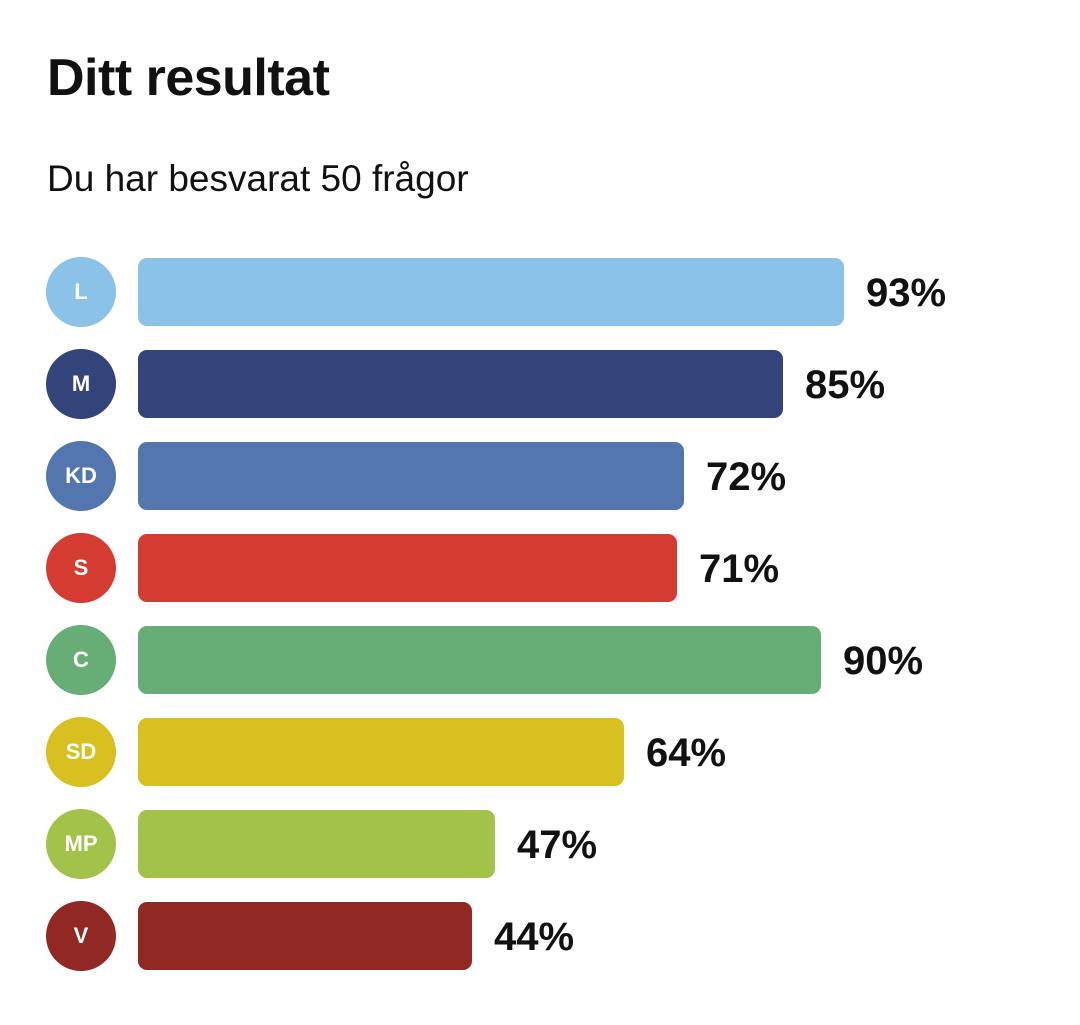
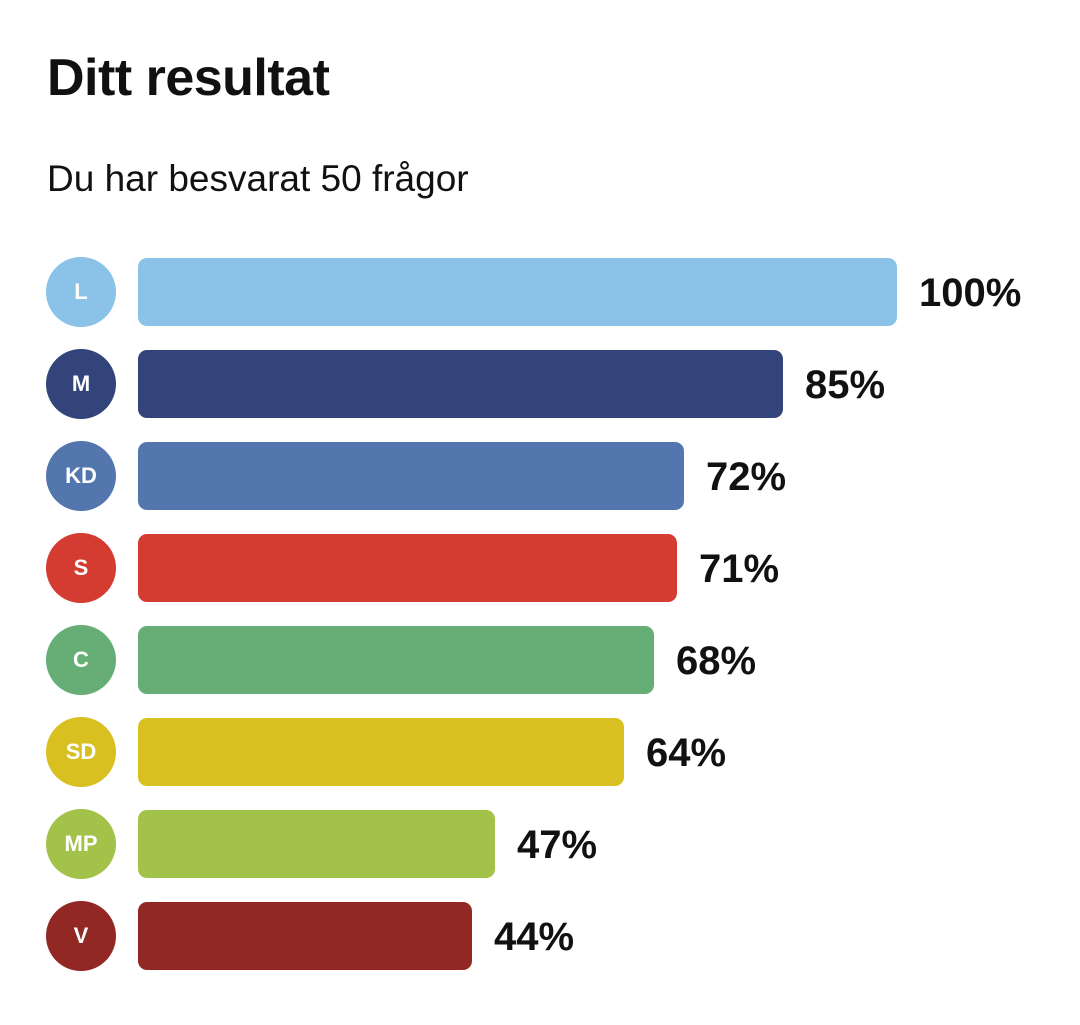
L: 93% -> 100%
C: 90% -> 68%
